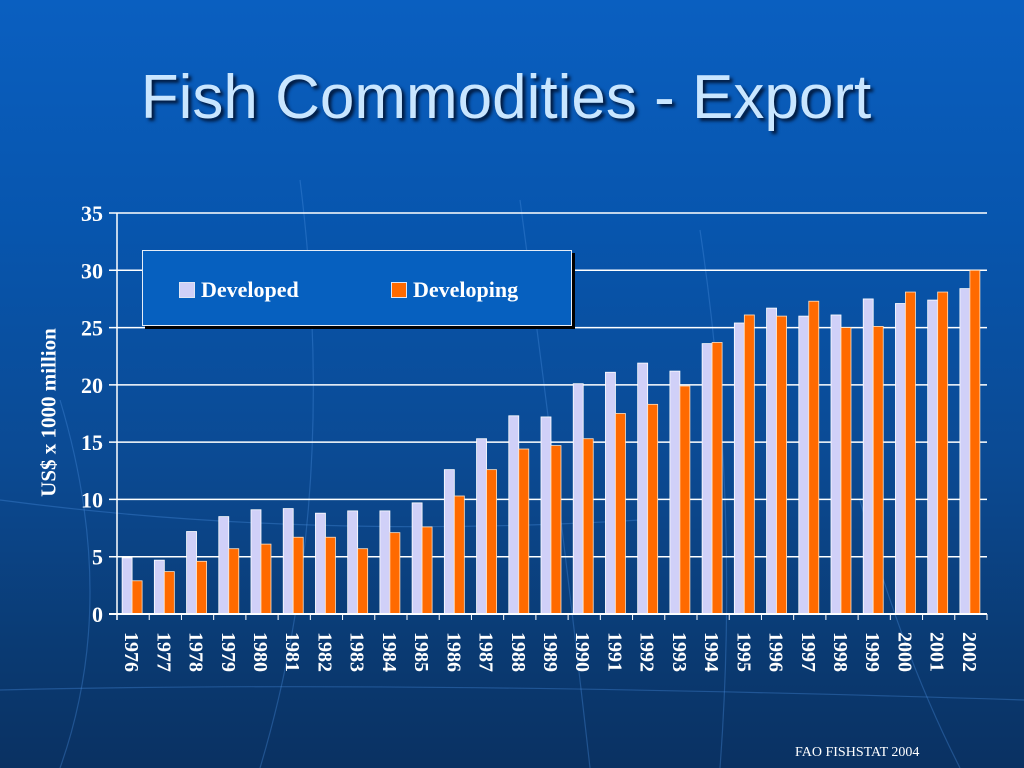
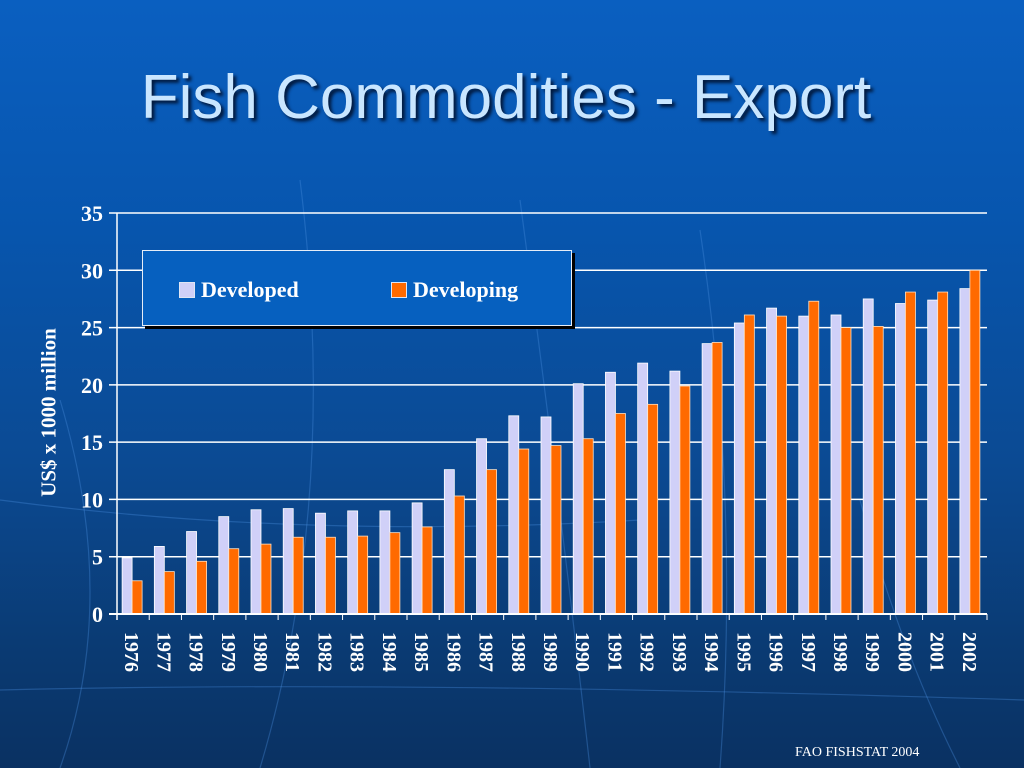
Developed/1977: 4.7 -> 5.9
Developing/1983: 5.7 -> 6.8
